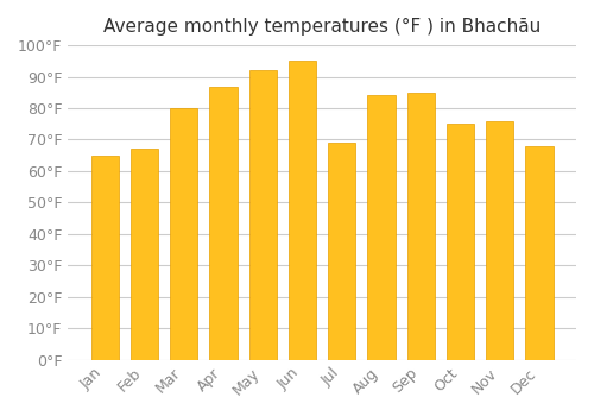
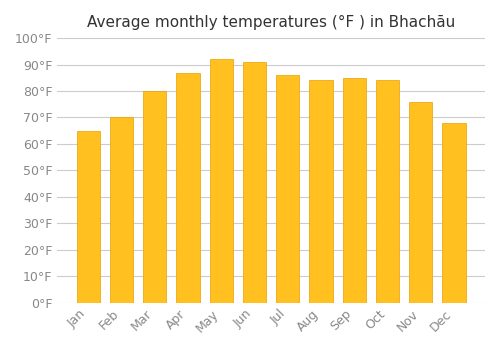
Feb: 67°F -> 70°F
Jun: 95°F -> 91°F
Jul: 69°F -> 86°F
Oct: 75°F -> 84°F
